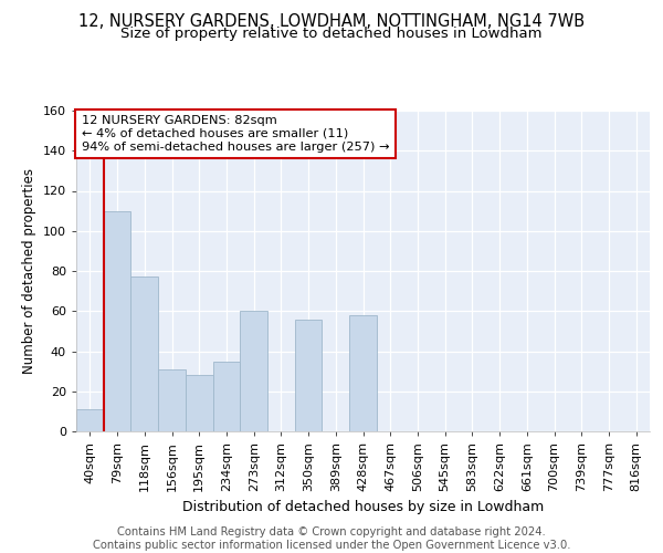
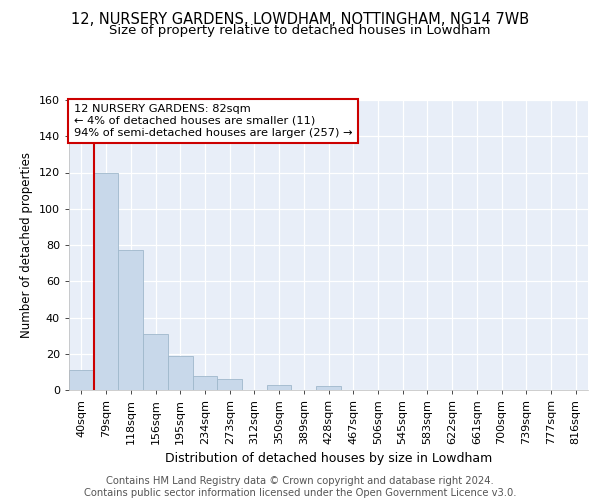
79sqm: 110 -> 120
195sqm: 28 -> 19
234sqm: 35 -> 8
273sqm: 60 -> 6
350sqm: 56 -> 3
428sqm: 58 -> 2
